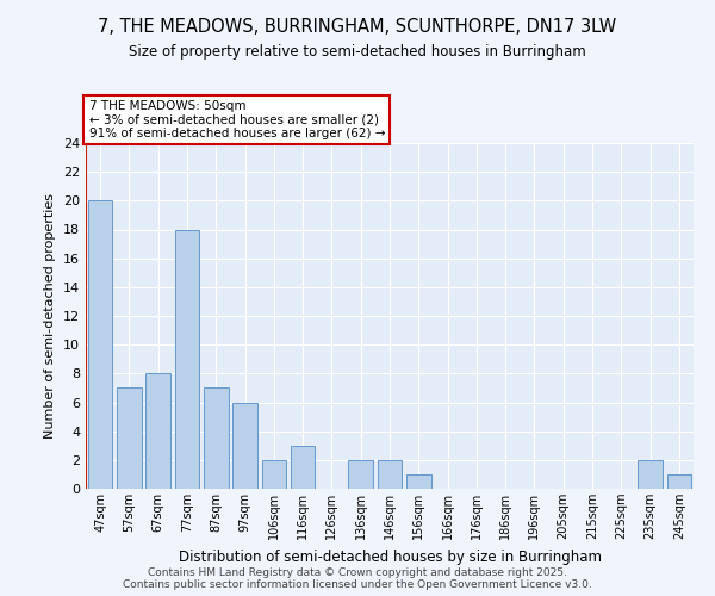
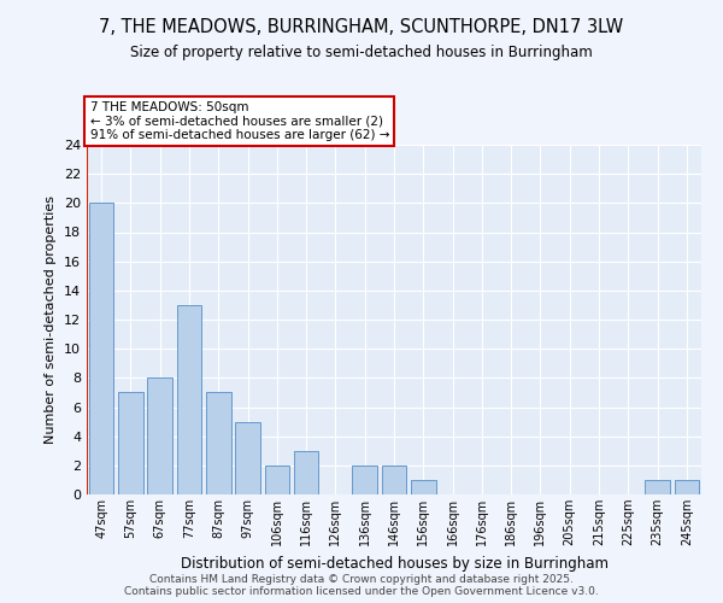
77sqm: 18 -> 13
97sqm: 6 -> 5
235sqm: 2 -> 1
